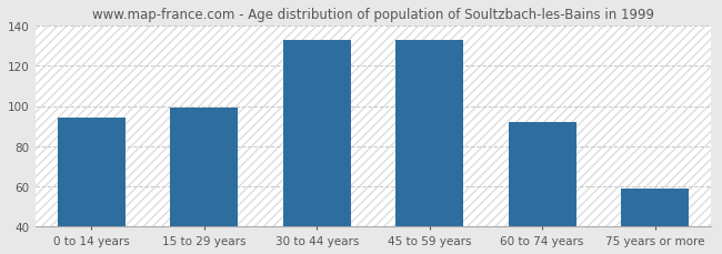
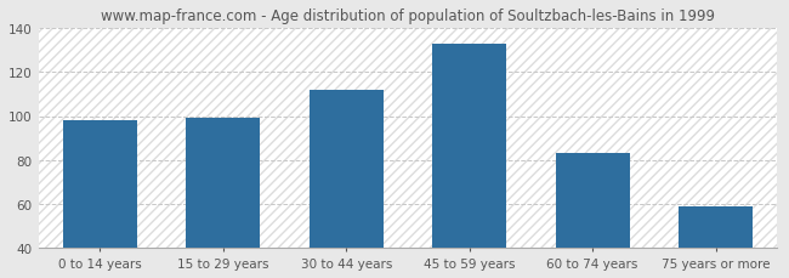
0 to 14 years: 94 -> 98
30 to 44 years: 133 -> 112
60 to 74 years: 92 -> 83
